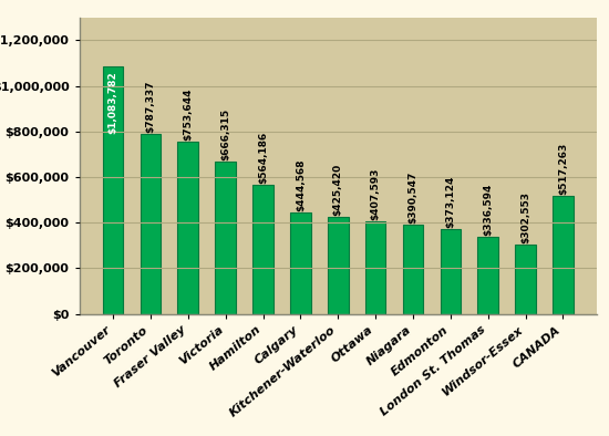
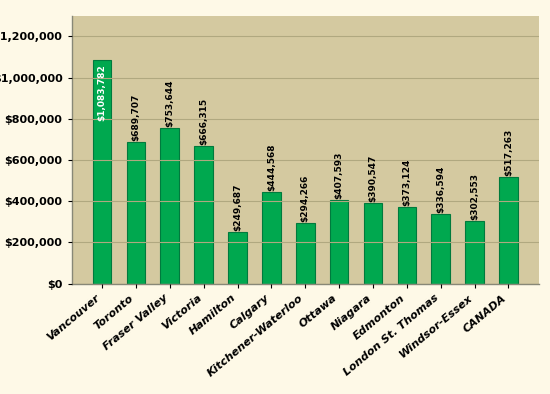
Toronto: $787,337 -> $689,707
Hamilton: $564,186 -> $249,687
Kitchener-Waterloo: $425,420 -> $294,266
